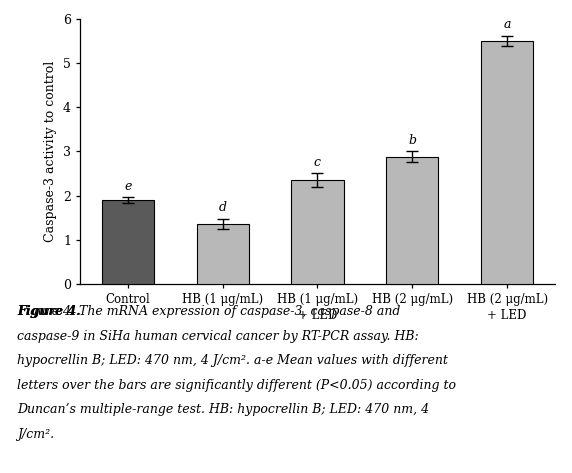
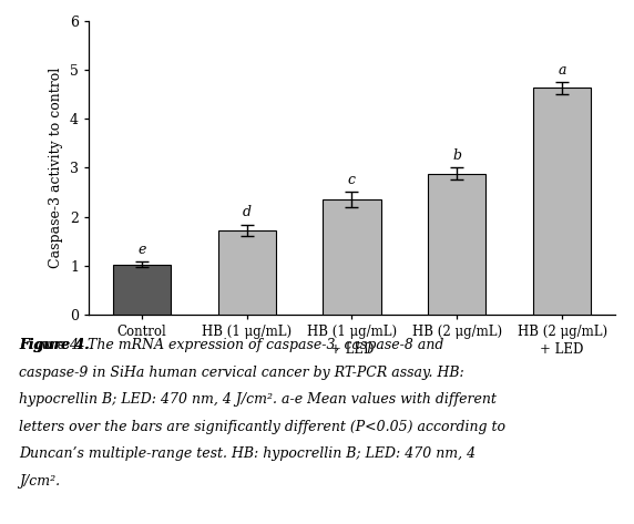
Control: 1.90 -> 1.02
HB (1 μg/mL): 1.35 -> 1.72
HB (2 μg/mL) + LED: 5.50 -> 4.63
